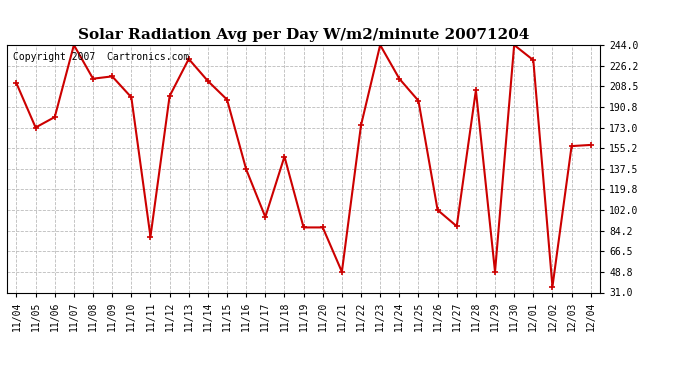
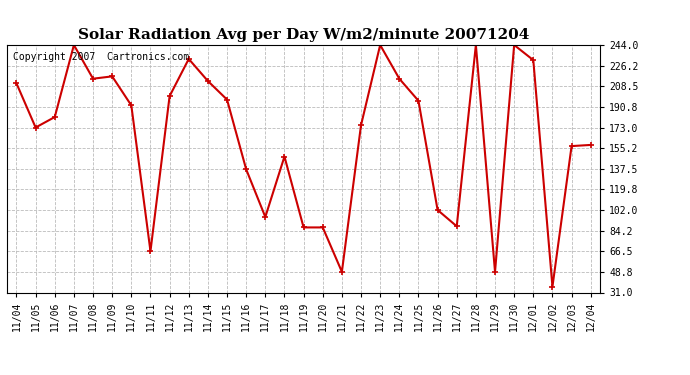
11/10: 199 -> 192
11/11: 79 -> 66
11/28: 205 -> 244
